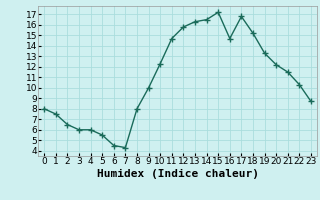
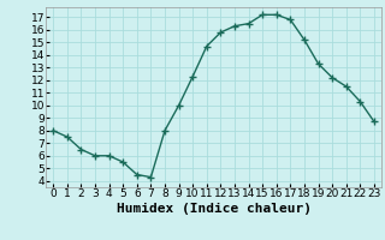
16: 14.7 -> 17.2
